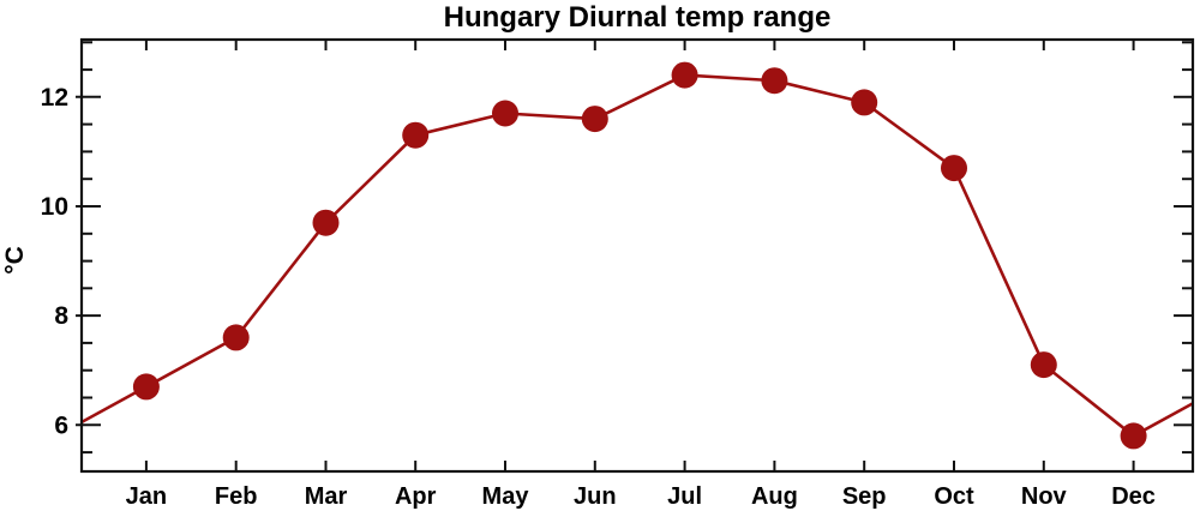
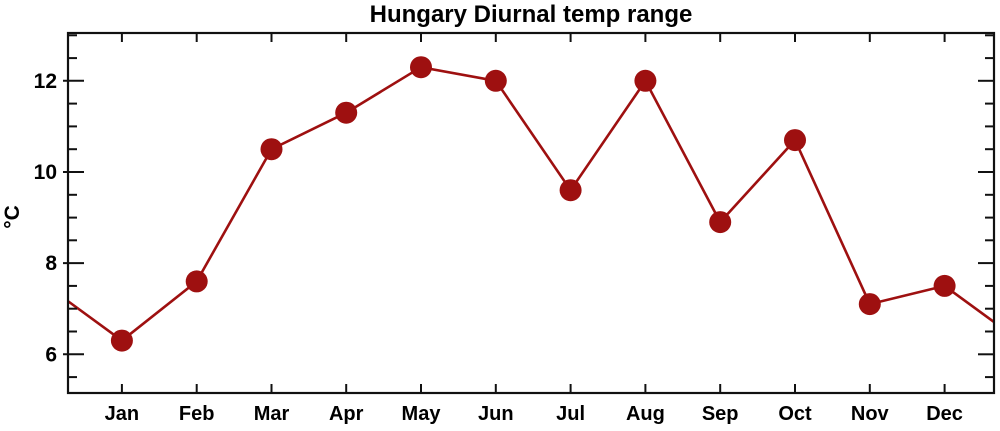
Jan: 6.7 -> 6.3
Mar: 9.7 -> 10.5
May: 11.7 -> 12.3
Jun: 11.6 -> 12.0
Jul: 12.4 -> 9.6
Aug: 12.3 -> 12.0
Sep: 11.9 -> 8.9
Dec: 5.8 -> 7.5
